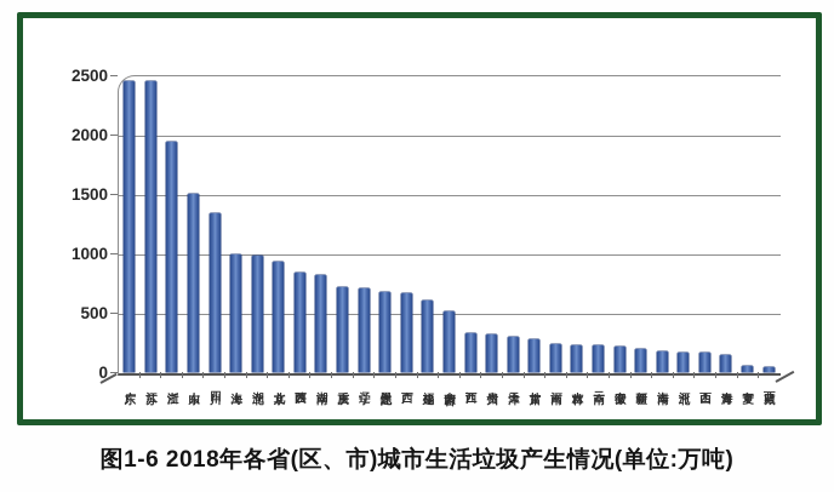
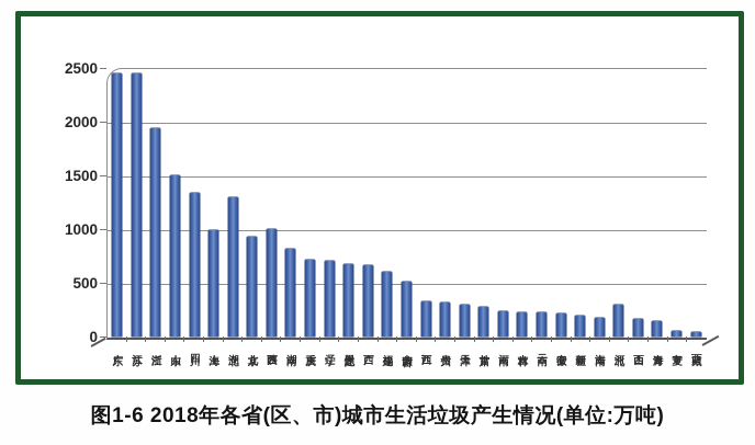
湖北: 1000 -> 1300
陕西: 800 -> 1000
河北: 200 -> 300
